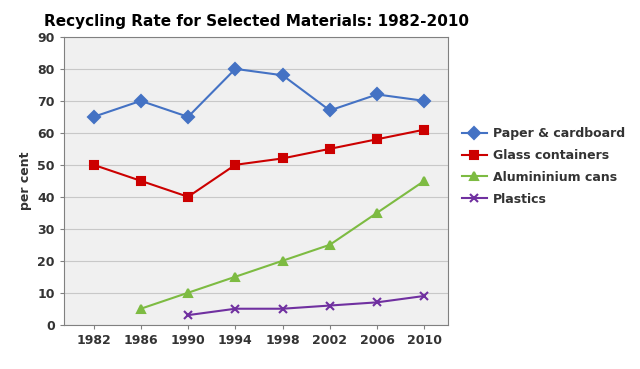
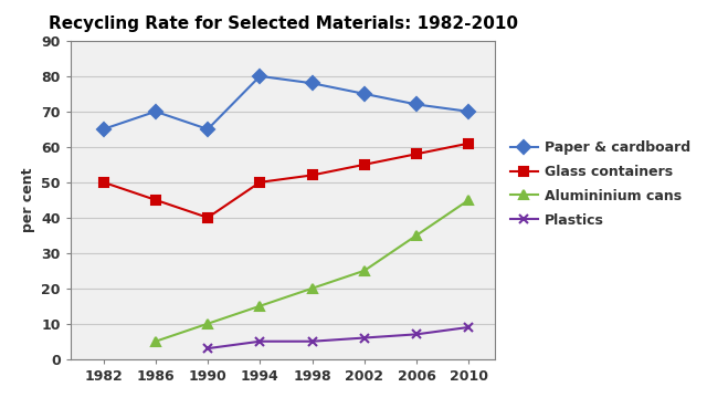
Paper & cardboard/2002: 67 -> 75
